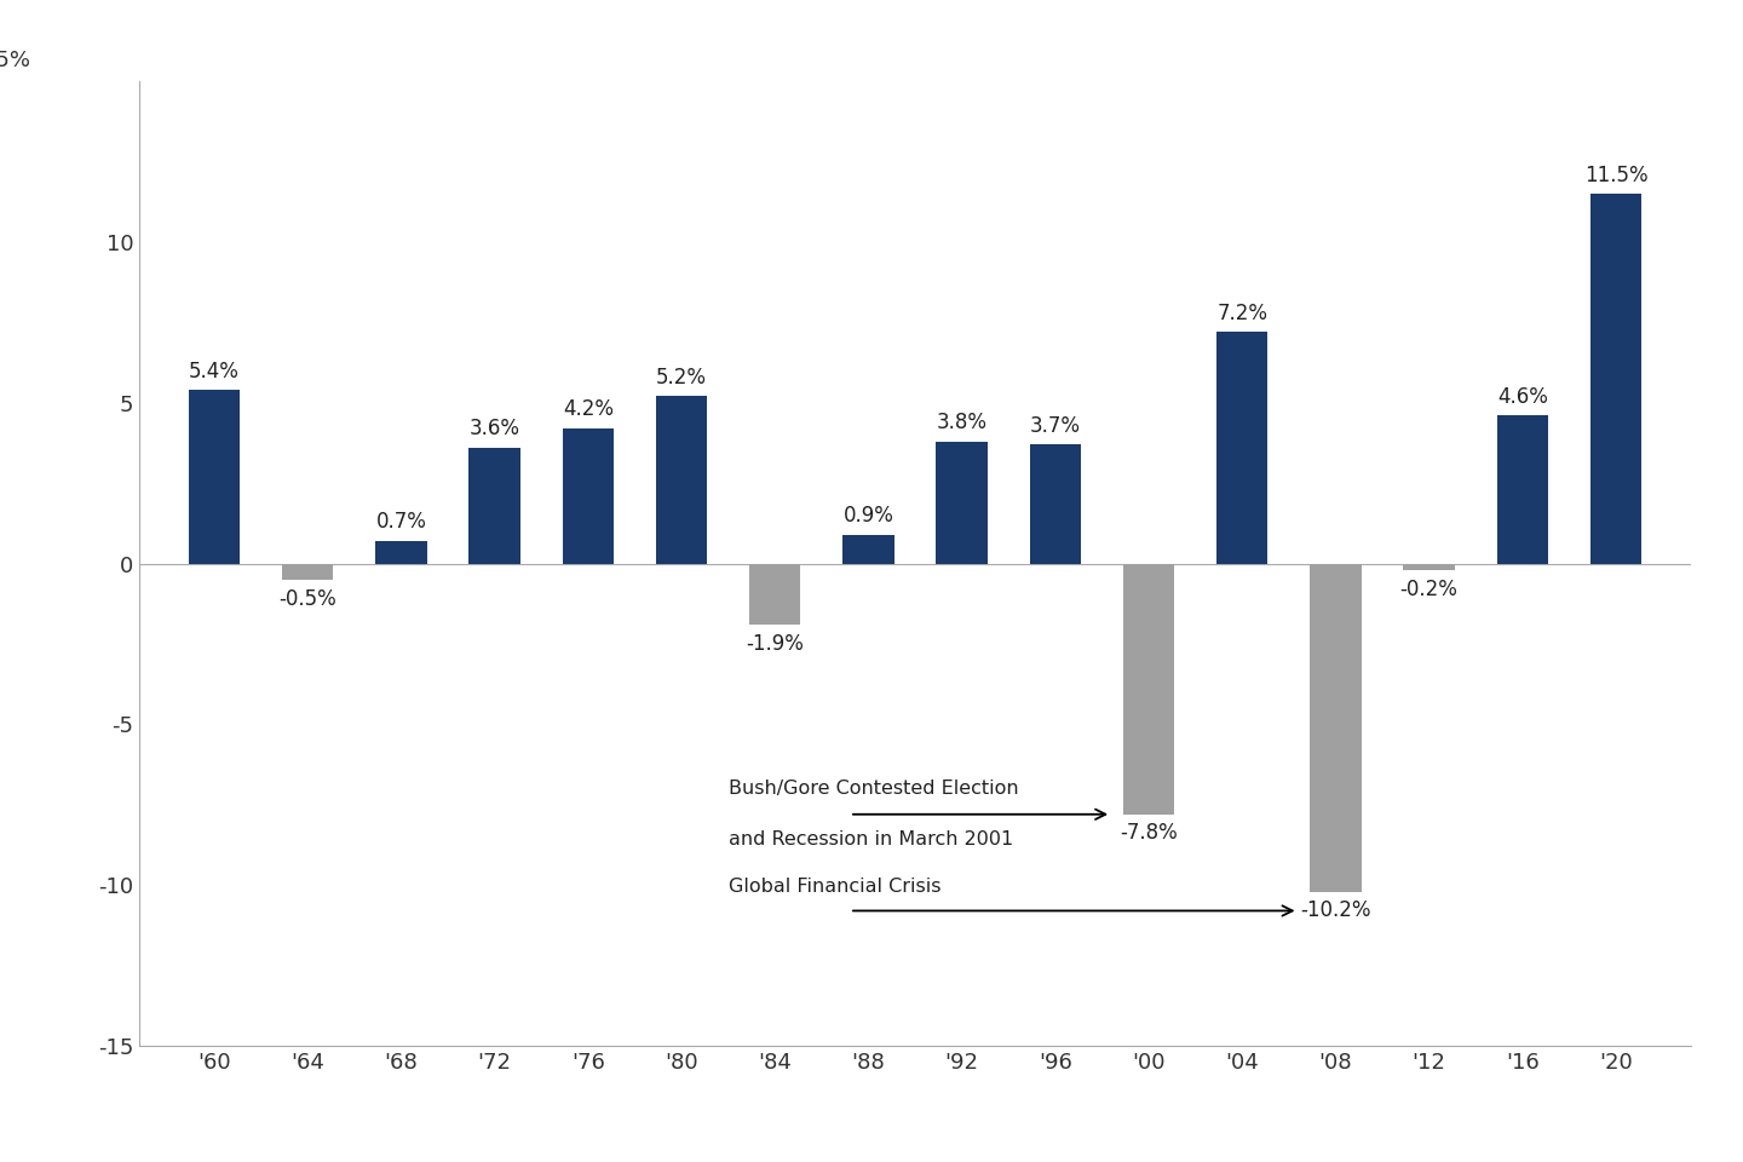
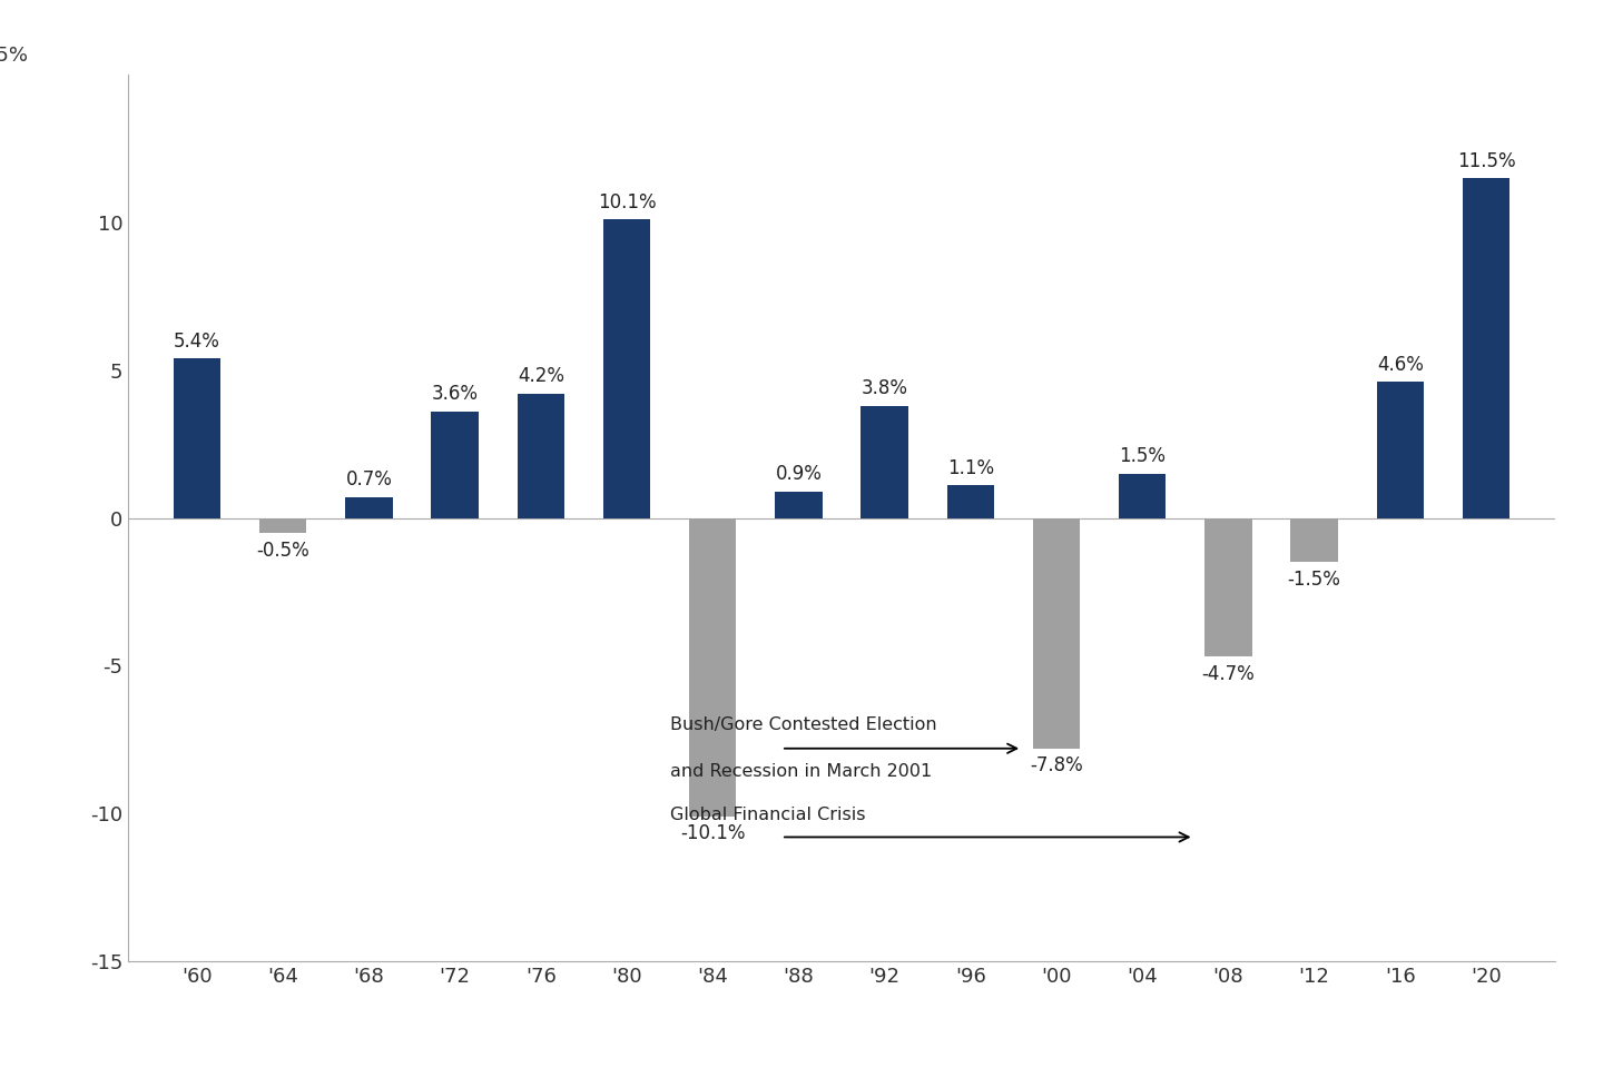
'80: 5.2% -> 10.1%
'84: -1.9% -> -10.1%
'96: 3.7% -> 1.1%
'04: 7.2% -> 1.5%
'08: -10.2% -> -4.7%
'12: -0.2% -> -1.5%
